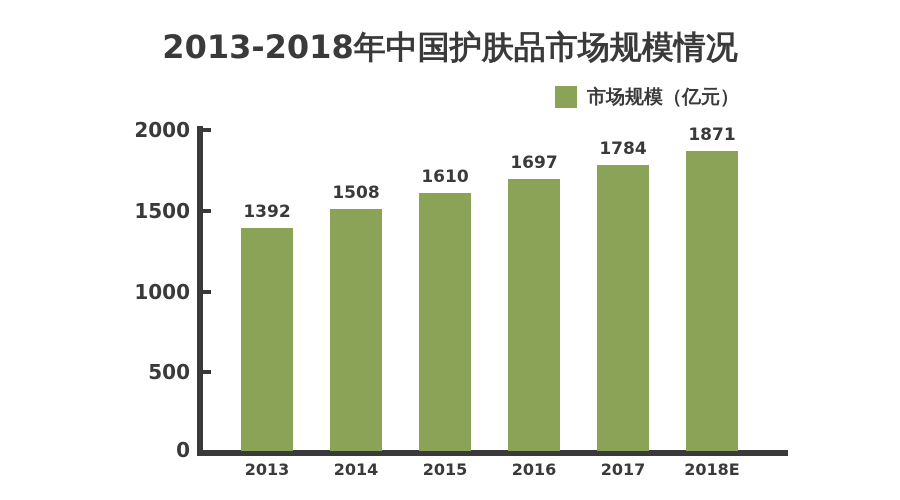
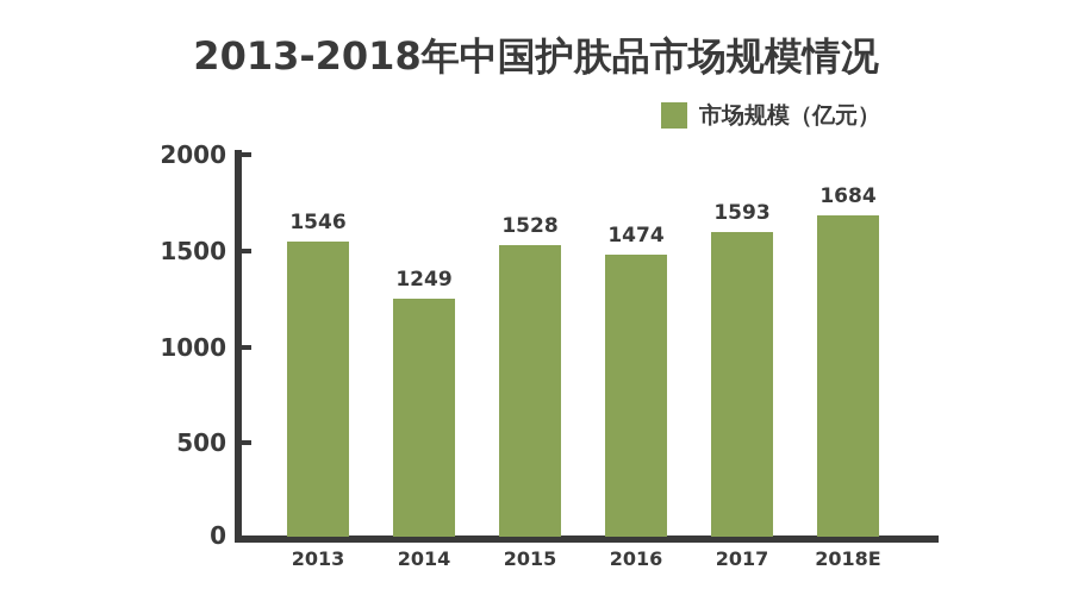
2013: 1392 -> 1546
2014: 1508 -> 1249
2015: 1610 -> 1528
2016: 1697 -> 1474
2017: 1784 -> 1593
2018E: 1871 -> 1684
